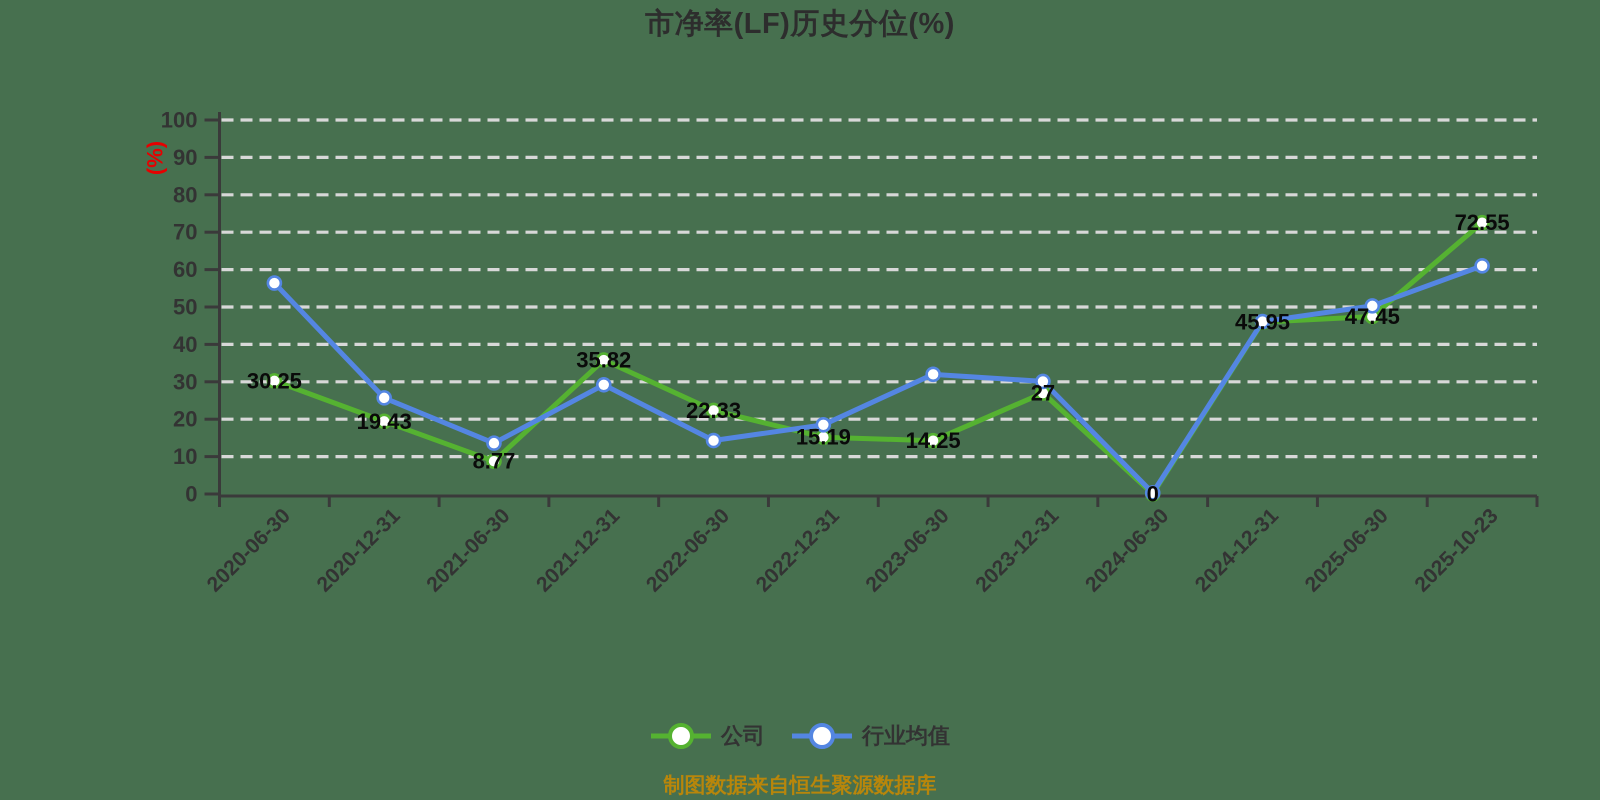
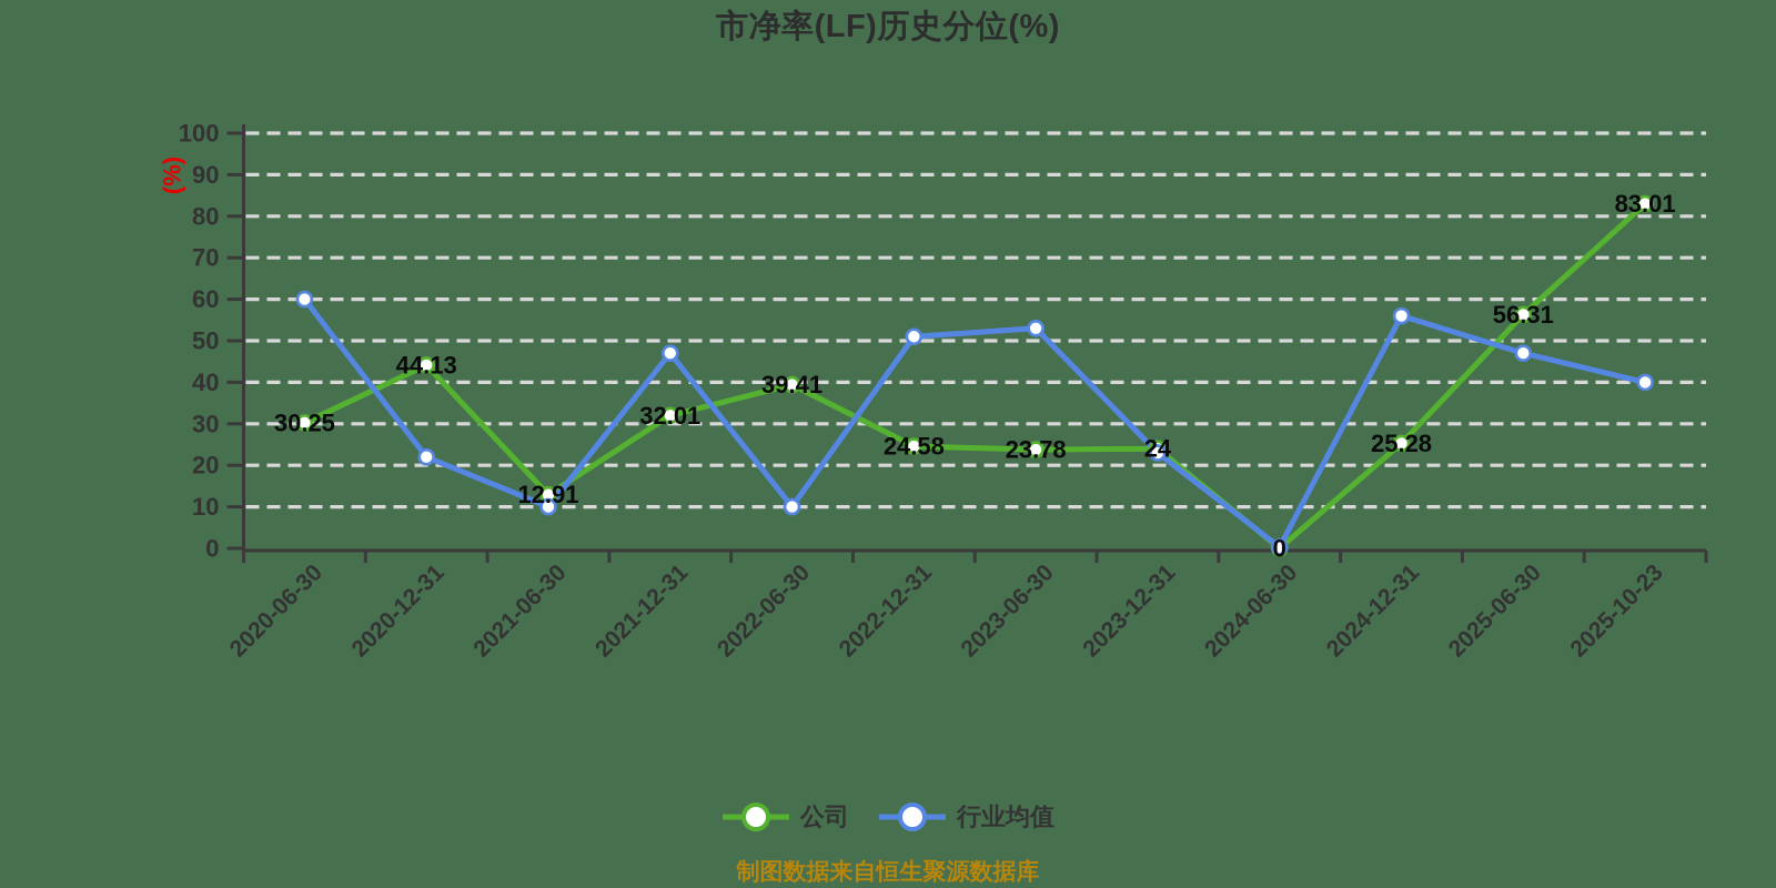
行业均值/2020-06-30: 56 -> 60
公司/2020-12-31: 19.43 -> 44.13
行业均值/2020-12-31: 26 -> 22
公司/2021-06-30: 8.77 -> 12.91
行业均值/2021-06-30: 14 -> 10
公司/2021-12-31: 35.82 -> 32.01
行业均值/2021-12-31: 29 -> 47
公司/2022-06-30: 22.33 -> 39.41
行业均值/2022-06-30: 14 -> 10
公司/2022-12-31: 15.19 -> 24.58
行业均值/2022-12-31: 18 -> 51
公司/2023-06-30: 14.25 -> 23.78
行业均值/2023-06-30: 32 -> 53
公司/2023-12-31: 27 -> 24
行业均值/2023-12-31: 30 -> 23
公司/2024-12-31: 45.95 -> 25.28
行业均值/2024-12-31: 46 -> 56
公司/2025-06-30: 47.45 -> 56.31
行业均值/2025-06-30: 50 -> 47
公司/2025-10-23: 72.55 -> 83.01
行业均值/2025-10-23: 61 -> 40
